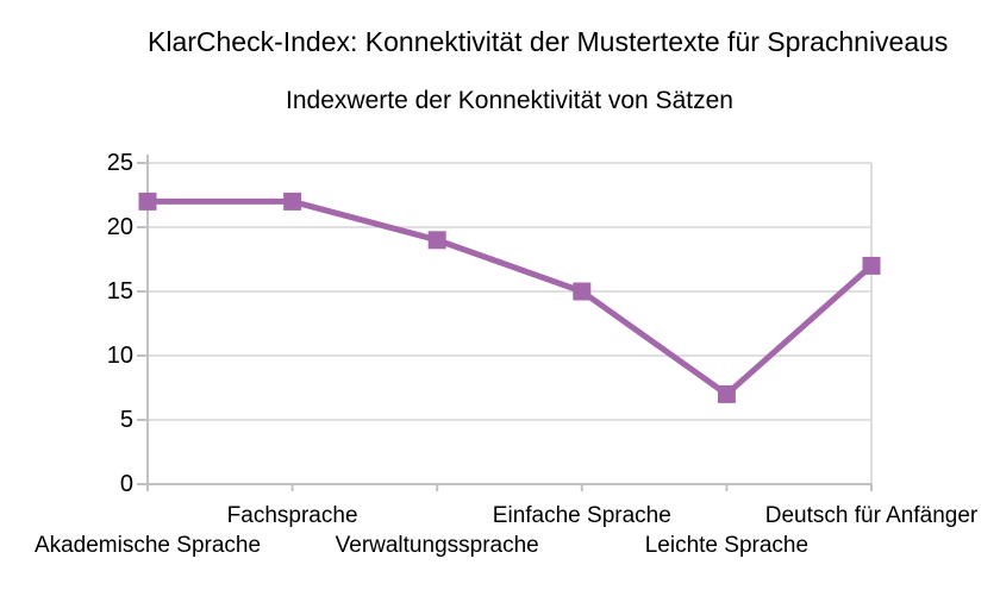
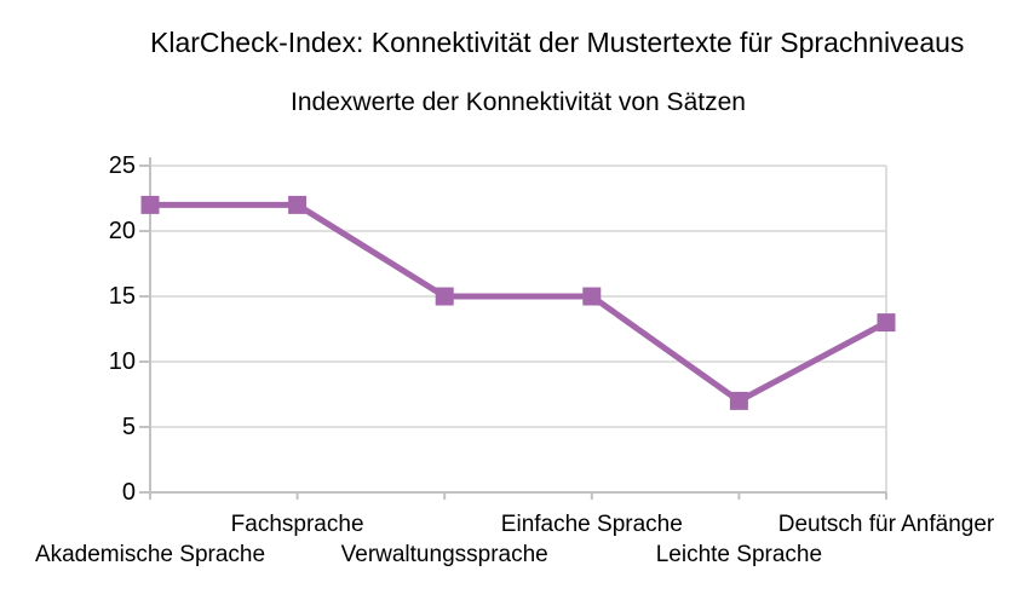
Verwaltungssprache: 19 -> 15
Deutsch für Anfänger: 17 -> 13
